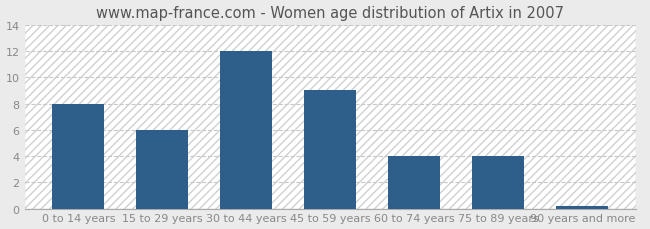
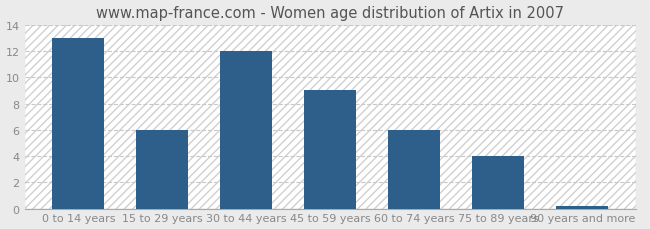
0 to 14 years: 8.0 -> 13.0
60 to 74 years: 4.0 -> 6.0
